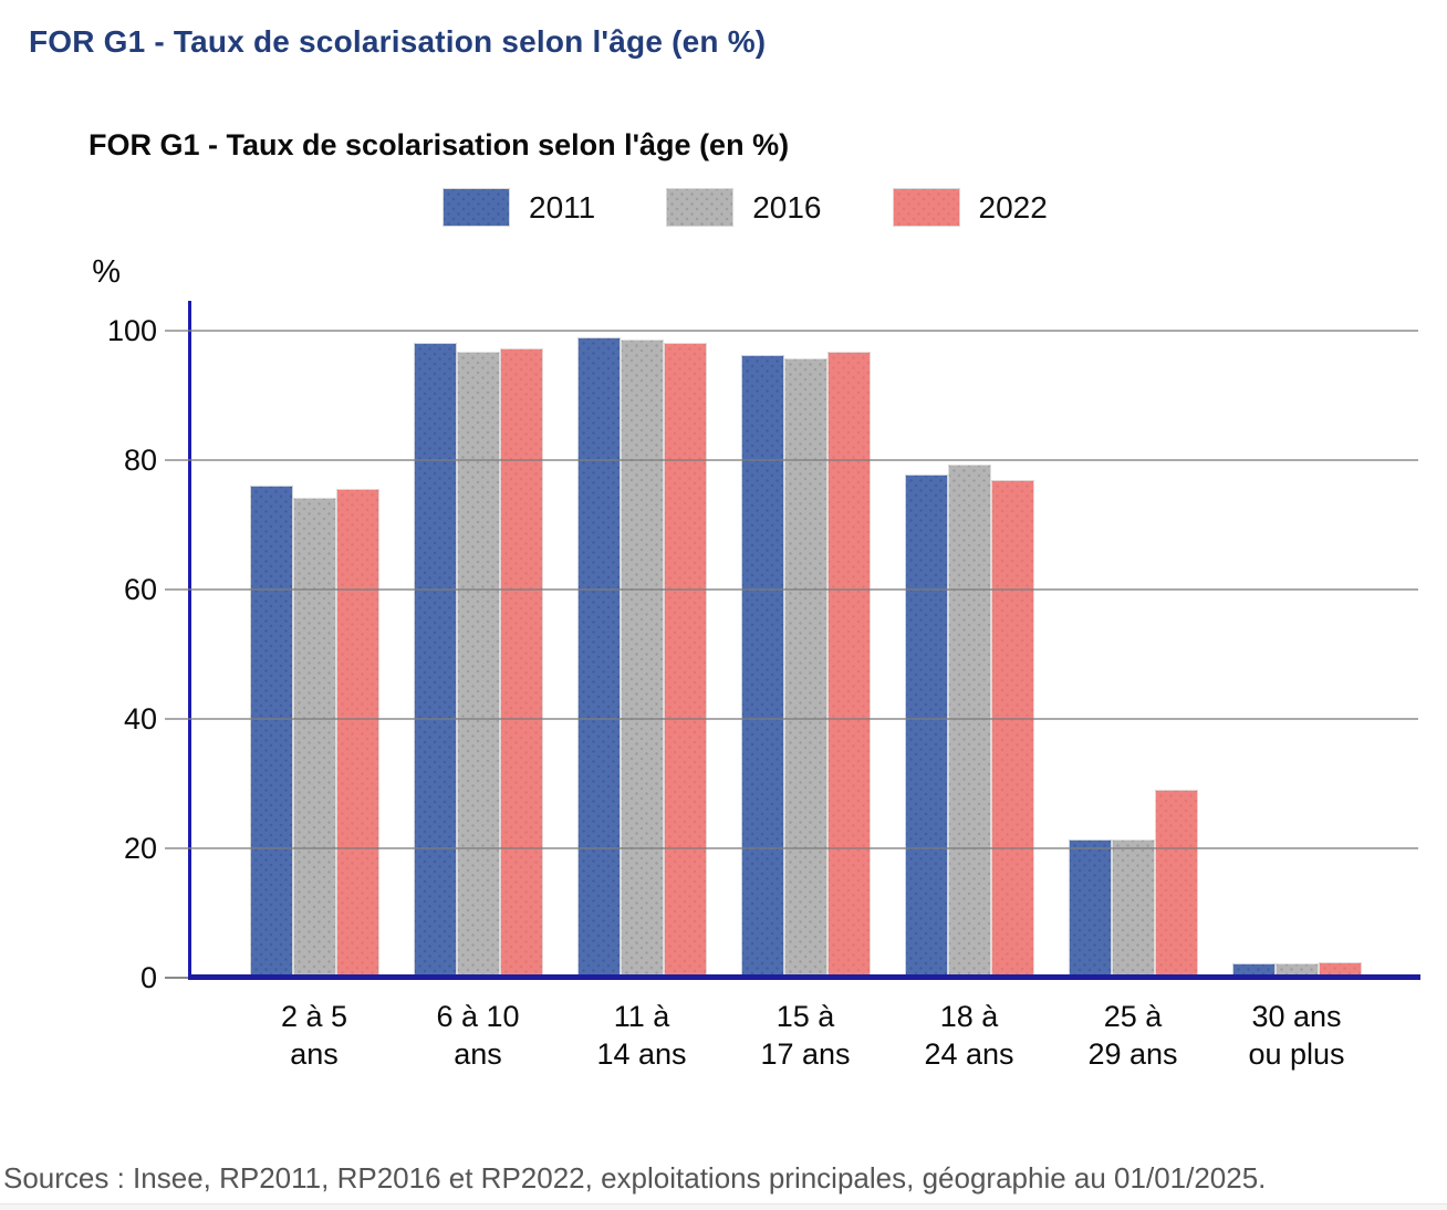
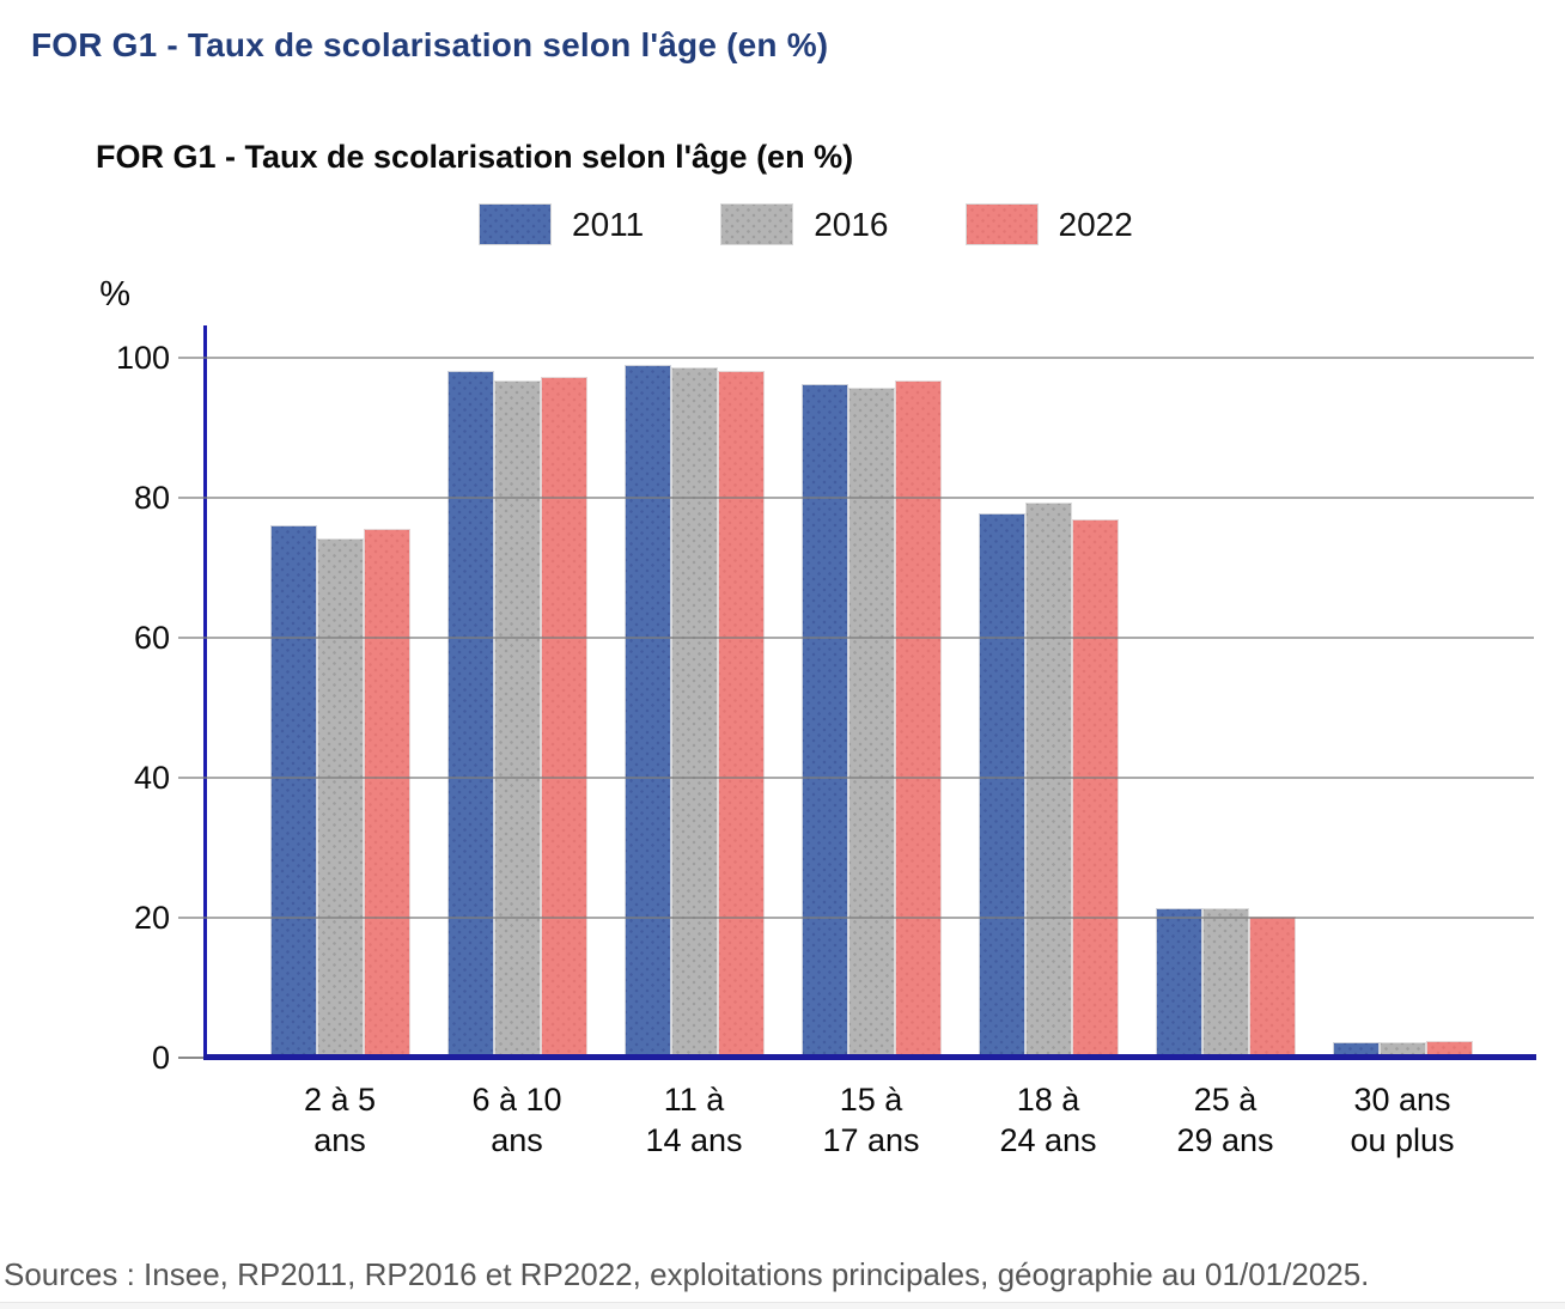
2022/25 à 29 ans: 29 -> 20
